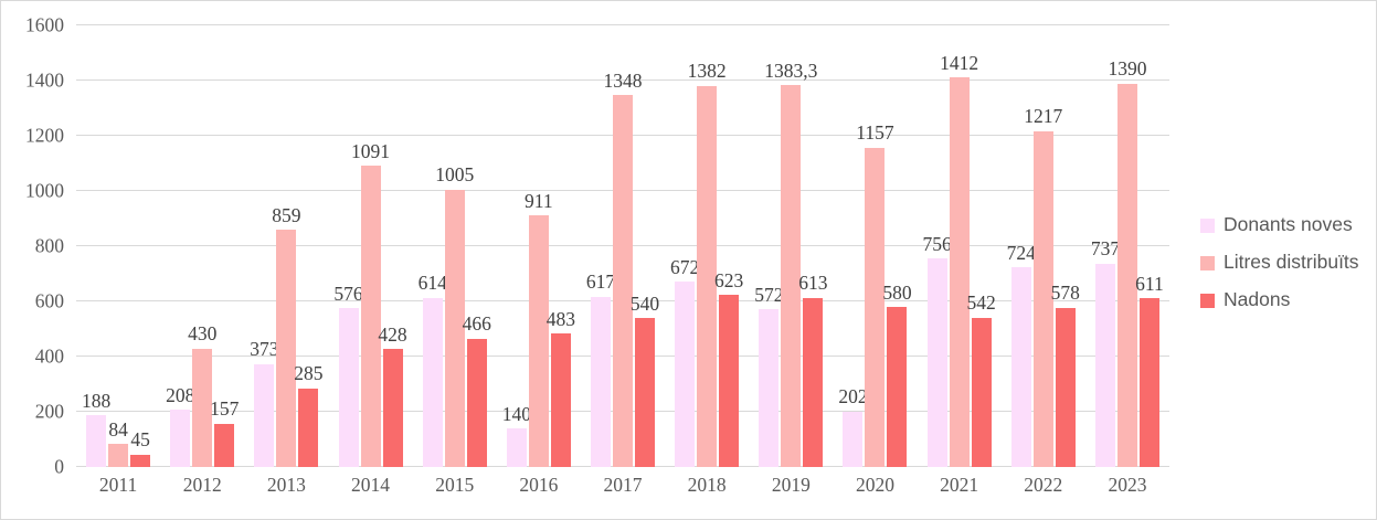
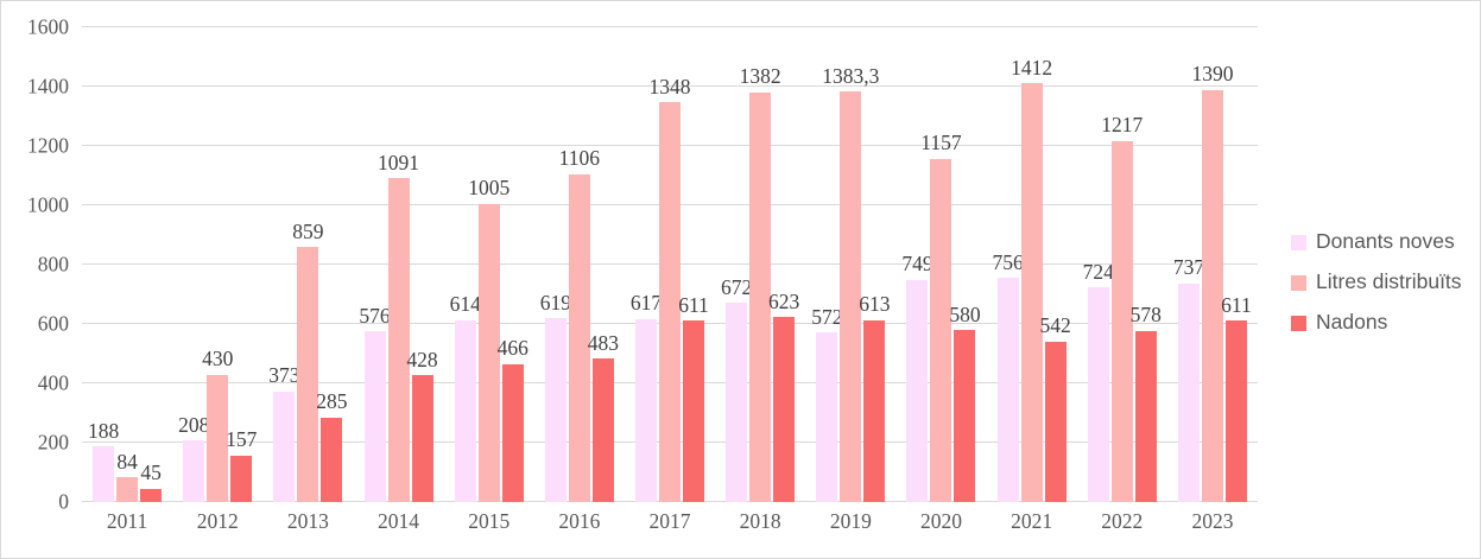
Donants noves/2016: 140 -> 619
Litres distribuïts/2016: 911 -> 1106
Nadons/2017: 540 -> 611
Donants noves/2020: 202 -> 749
